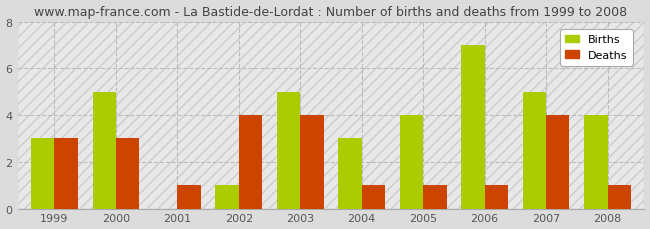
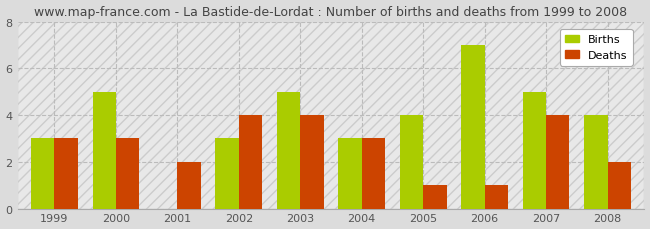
Deaths/2001: 1 -> 2
Births/2002: 1 -> 3
Deaths/2004: 1 -> 3
Deaths/2008: 1 -> 2
